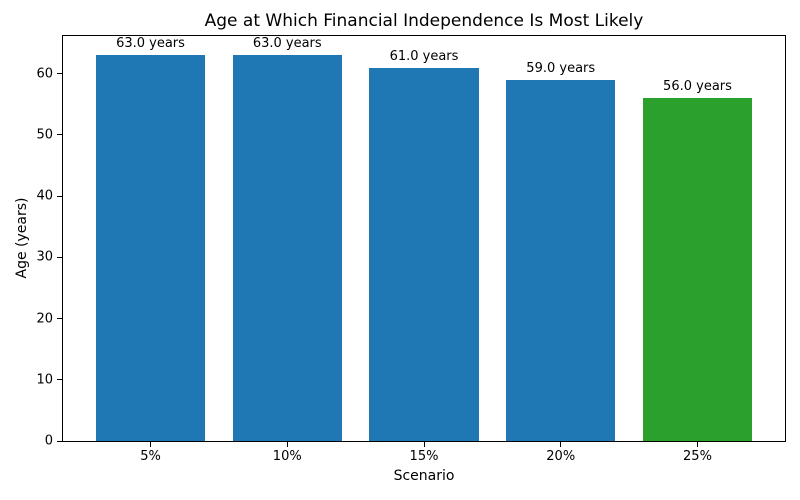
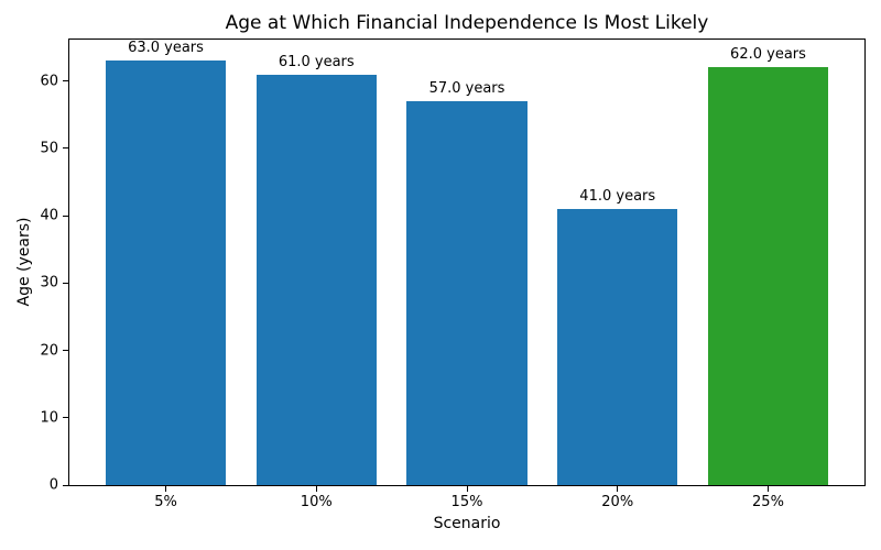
10%: 63.0 -> 61.0
15%: 61.0 -> 57.0
20%: 59.0 -> 41.0
25%: 56.0 -> 62.0
